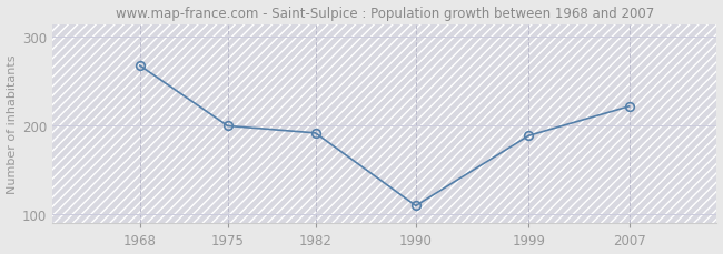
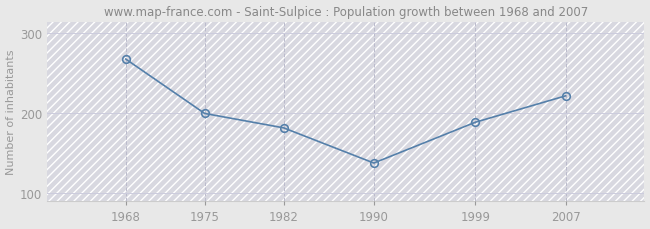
1982: 192 -> 182
1990: 110 -> 138
